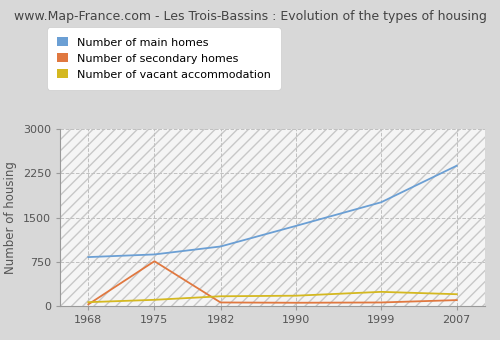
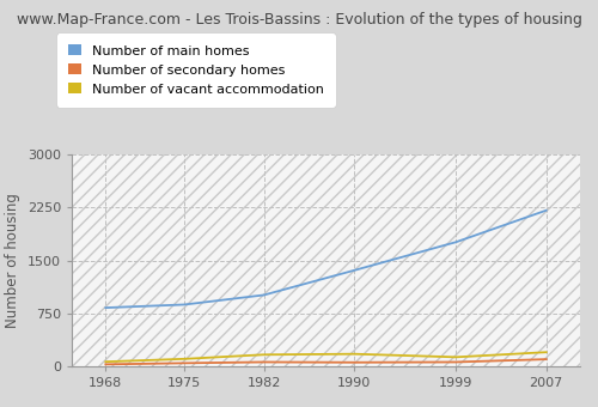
Number of secondary homes/1975: 760 -> 40
Number of vacant accommodation/1999: 240 -> 130
Number of main homes/2007: 2380 -> 2210
